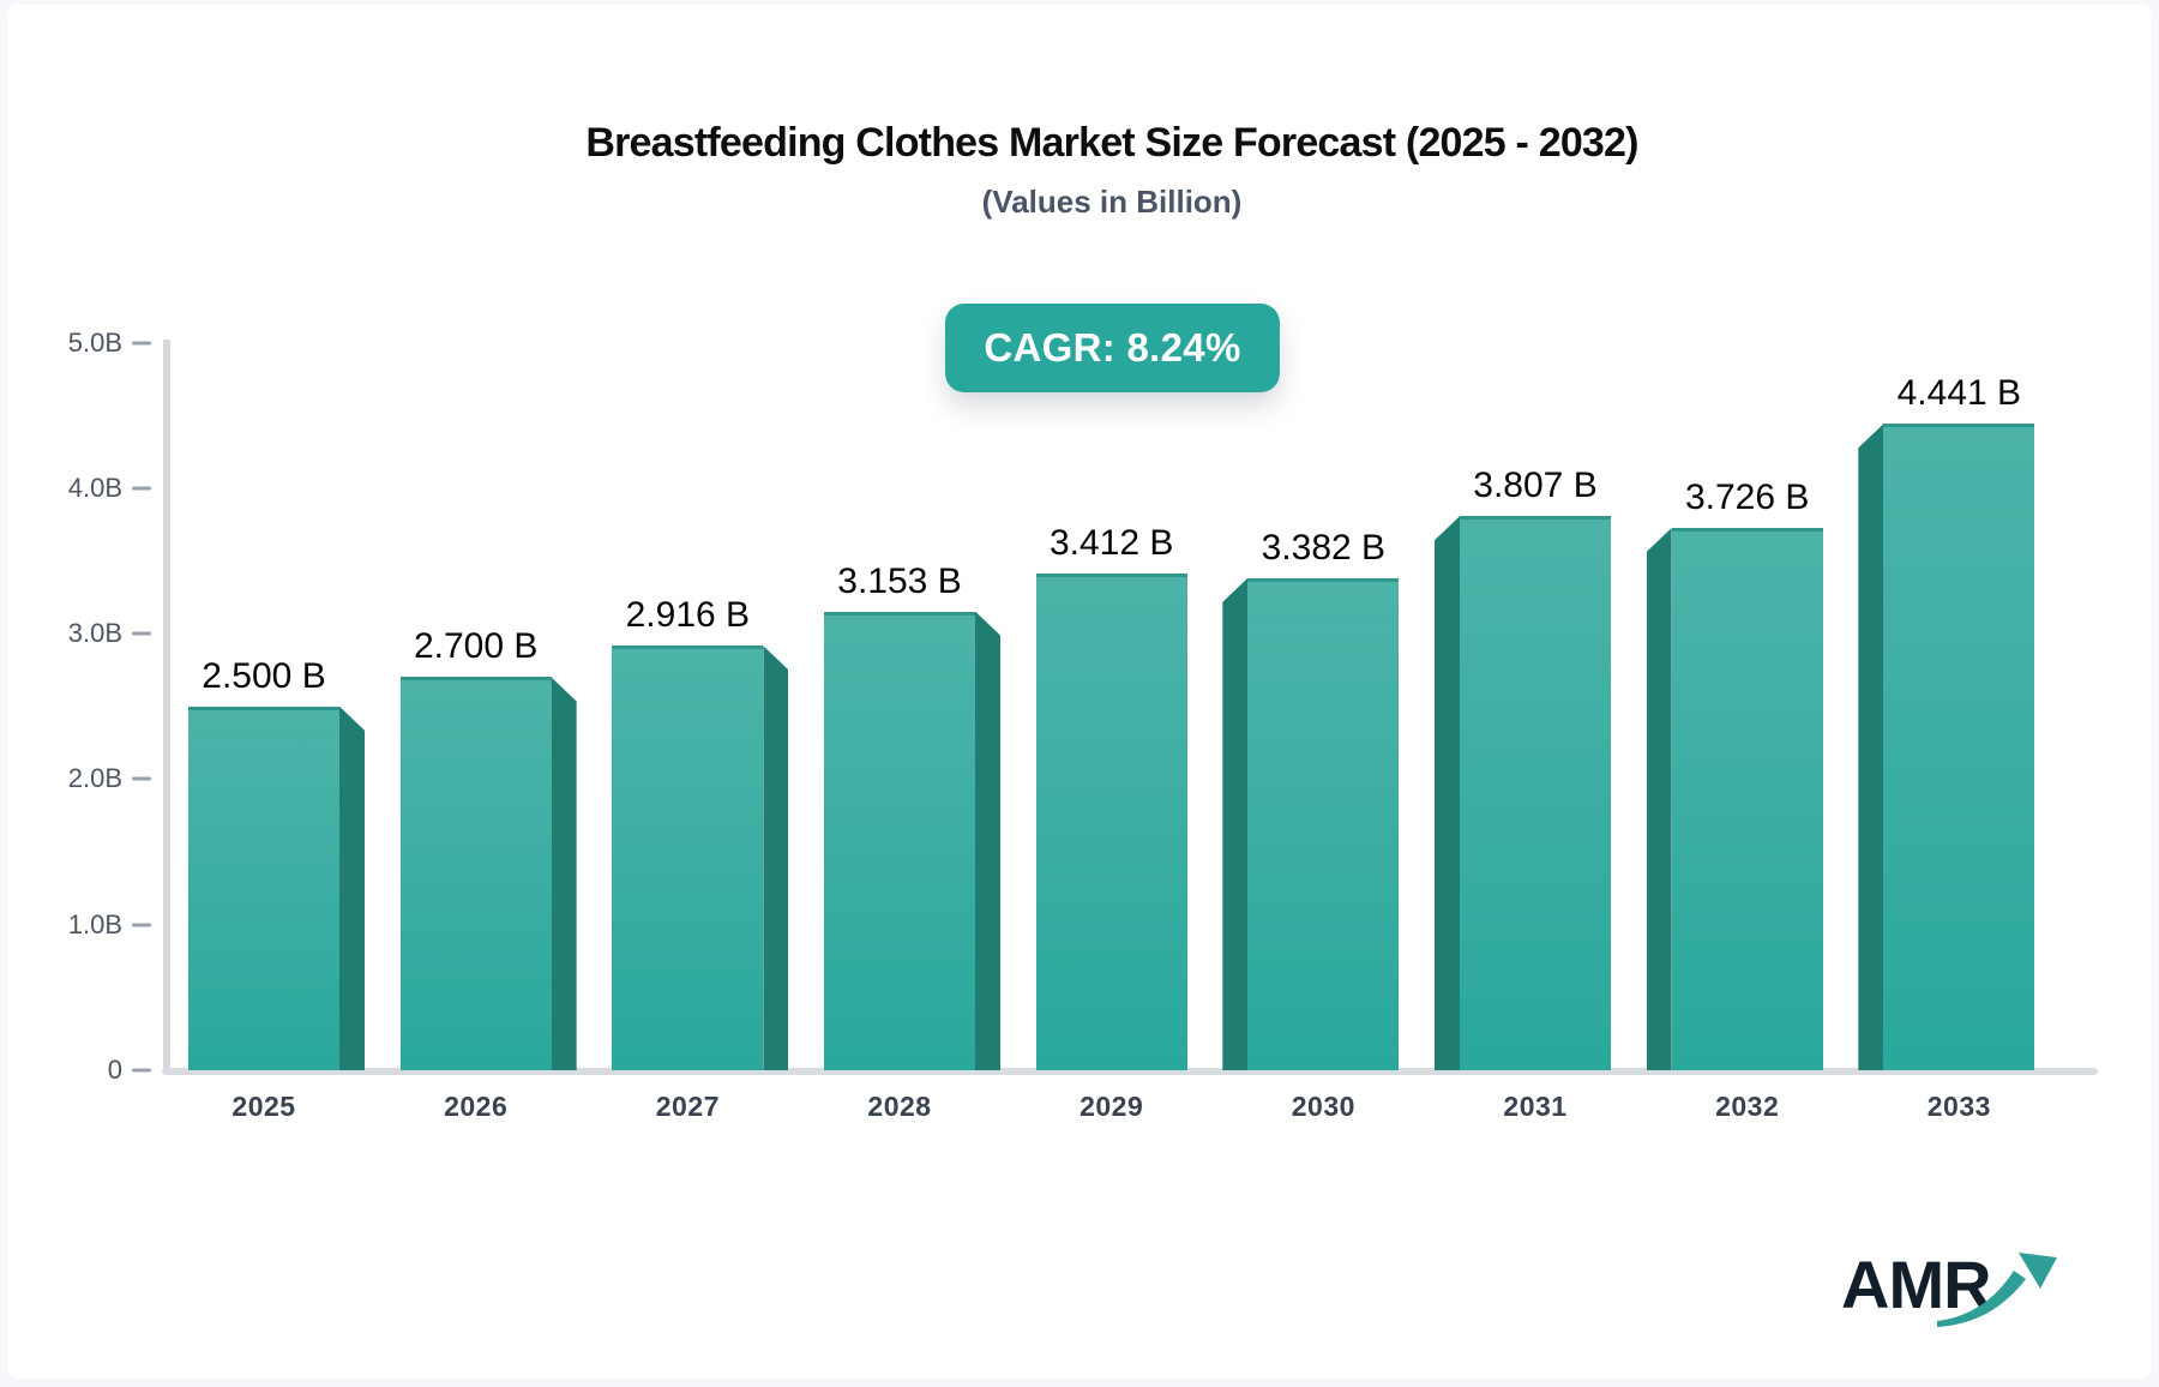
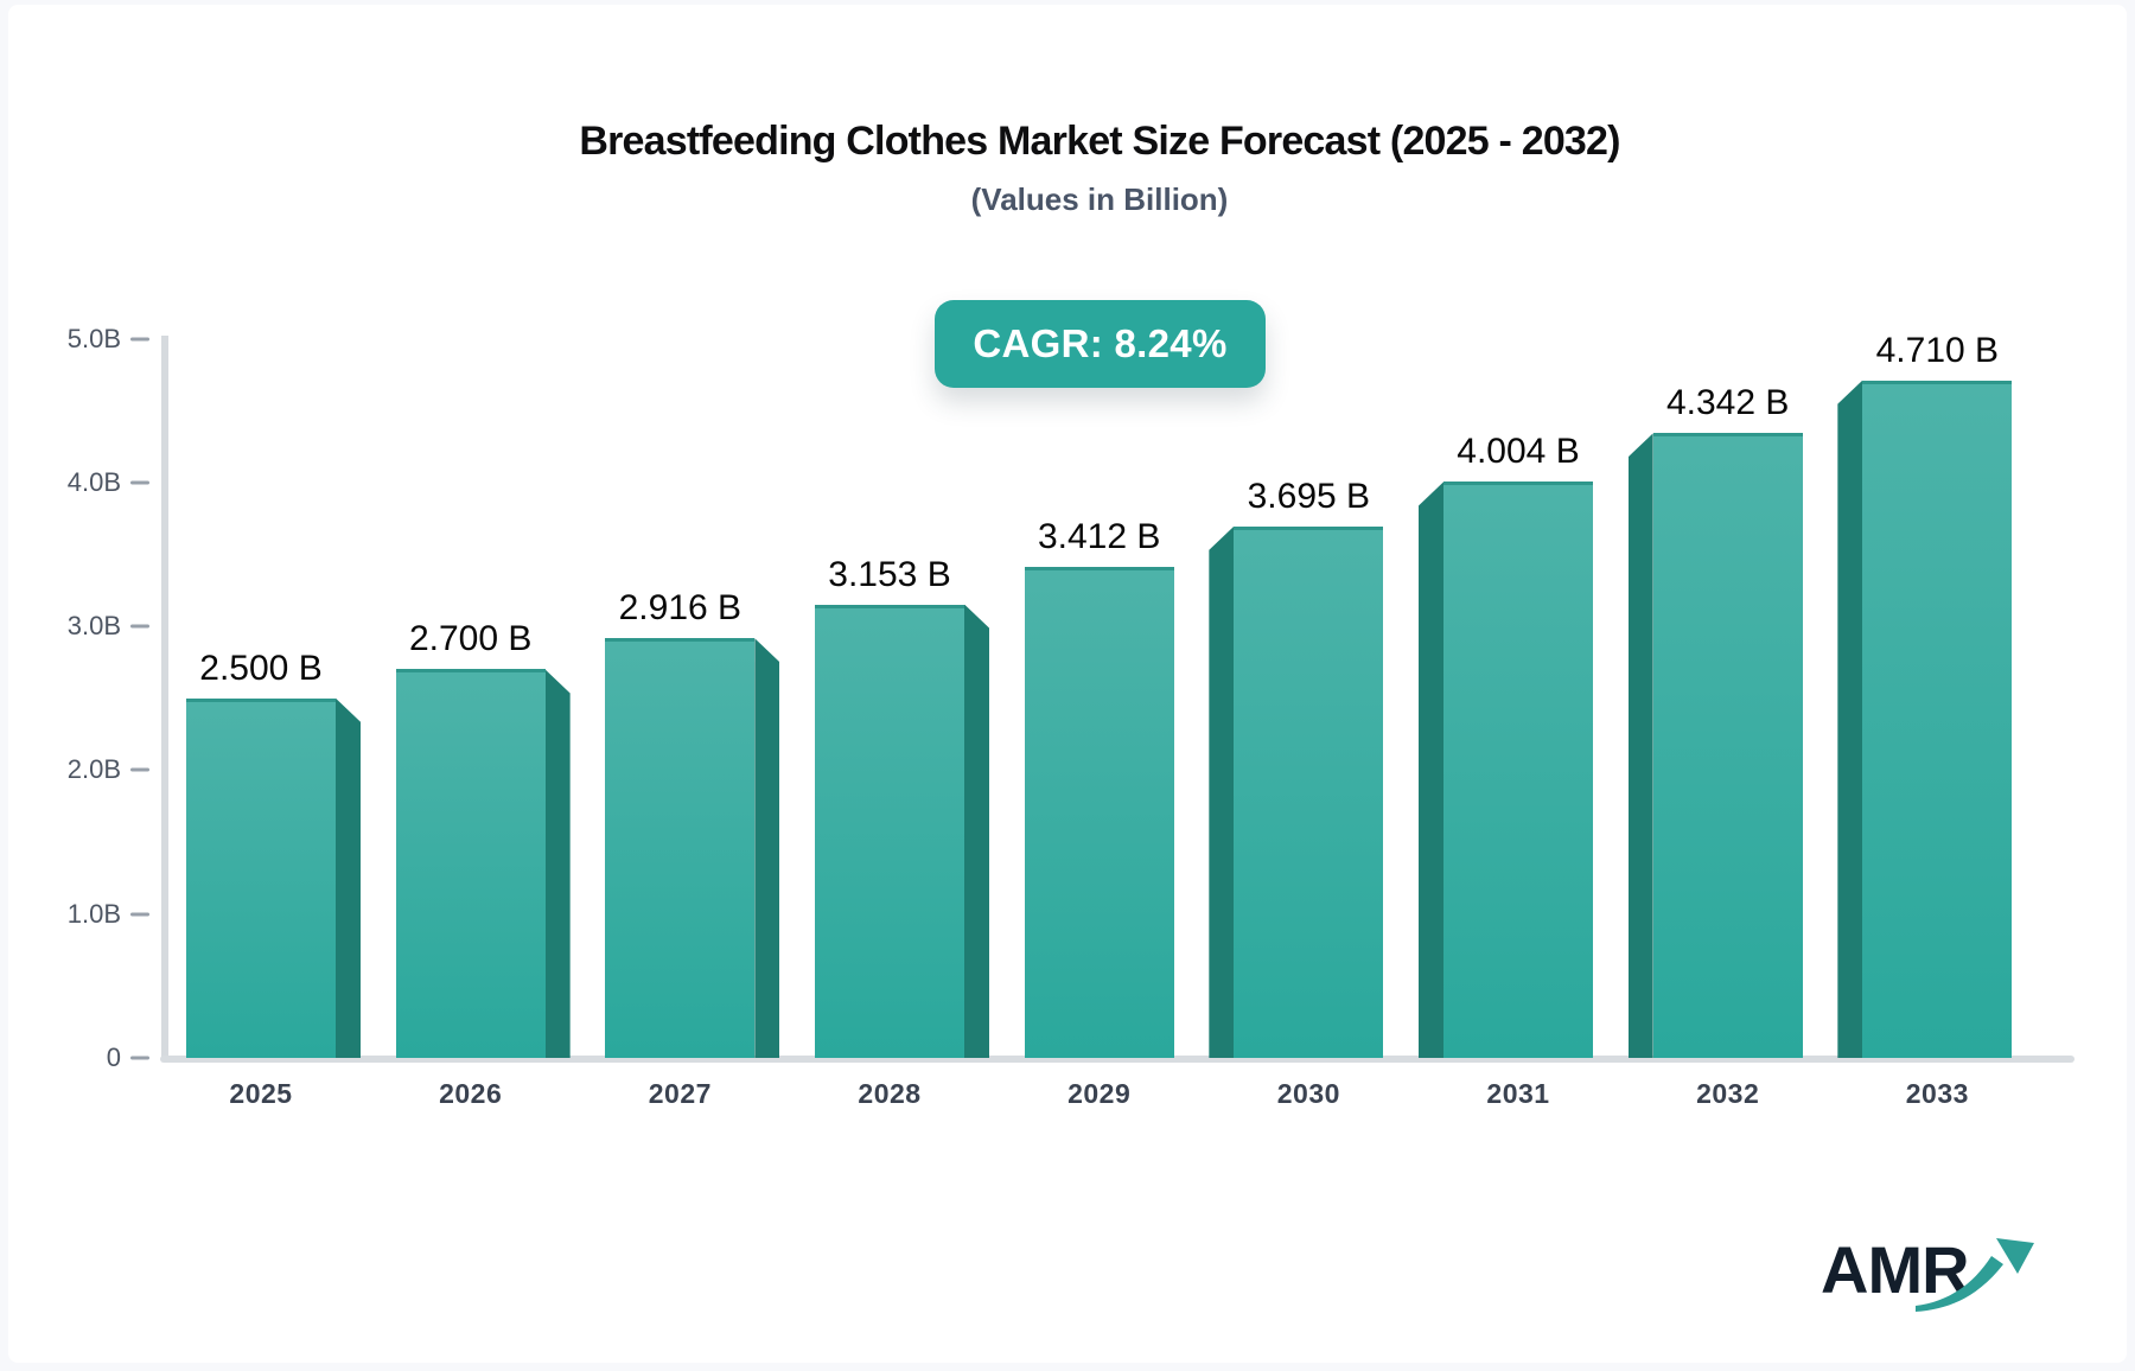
2030: 3.382 -> 3.695
2031: 3.807 -> 4.004
2032: 3.726 -> 4.342
2033: 4.441 -> 4.710
